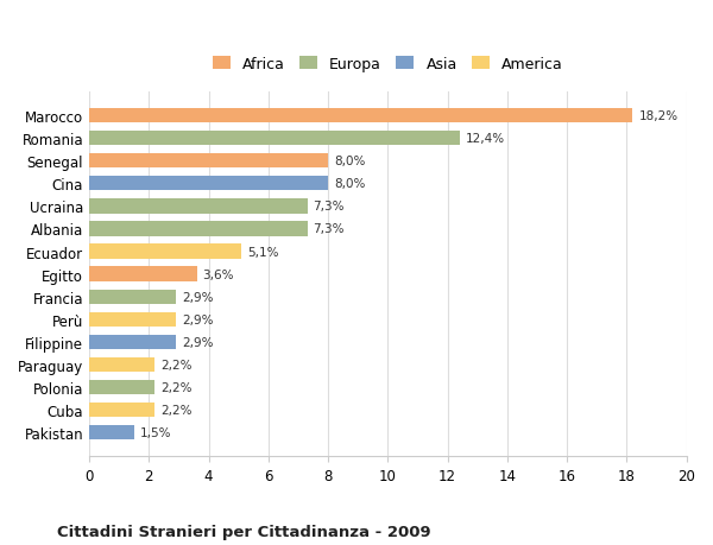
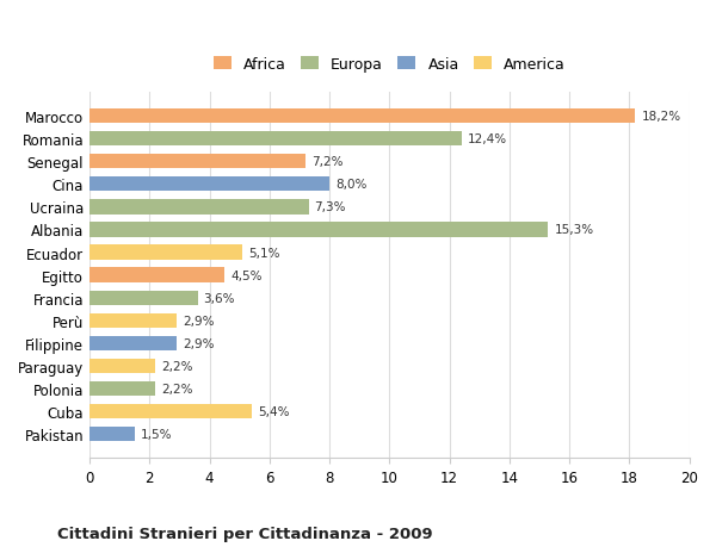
Senegal: 8,0% -> 7,2%
Albania: 7,3% -> 15,3%
Egitto: 3,6% -> 4,5%
Francia: 2,9% -> 3,6%
Cuba: 2,2% -> 5,4%
